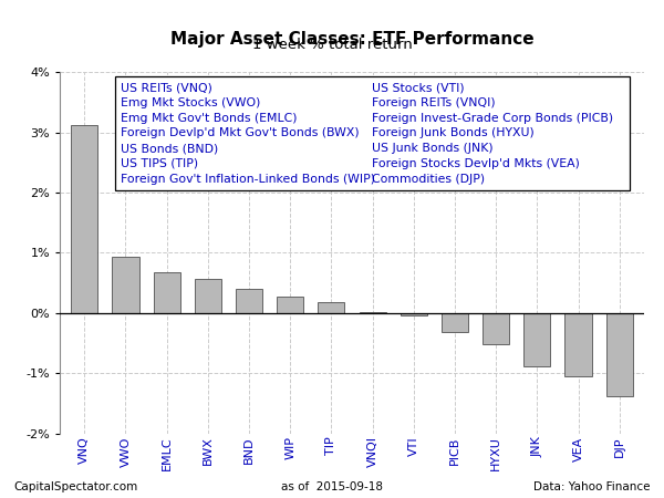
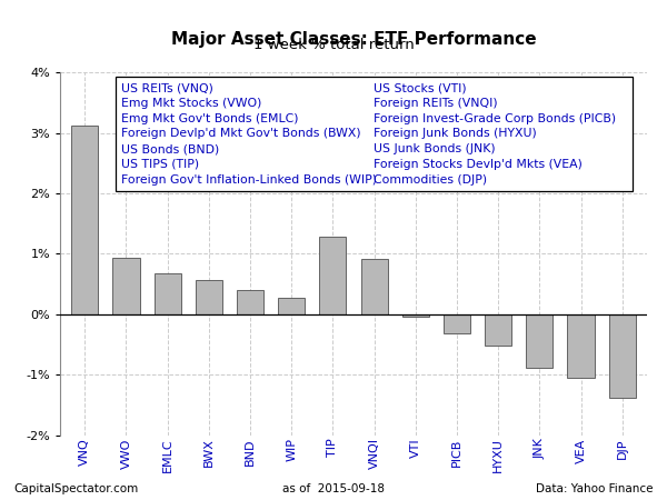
TIP: 0.18% -> 1.28%
VNQI: 0.02% -> 0.92%
